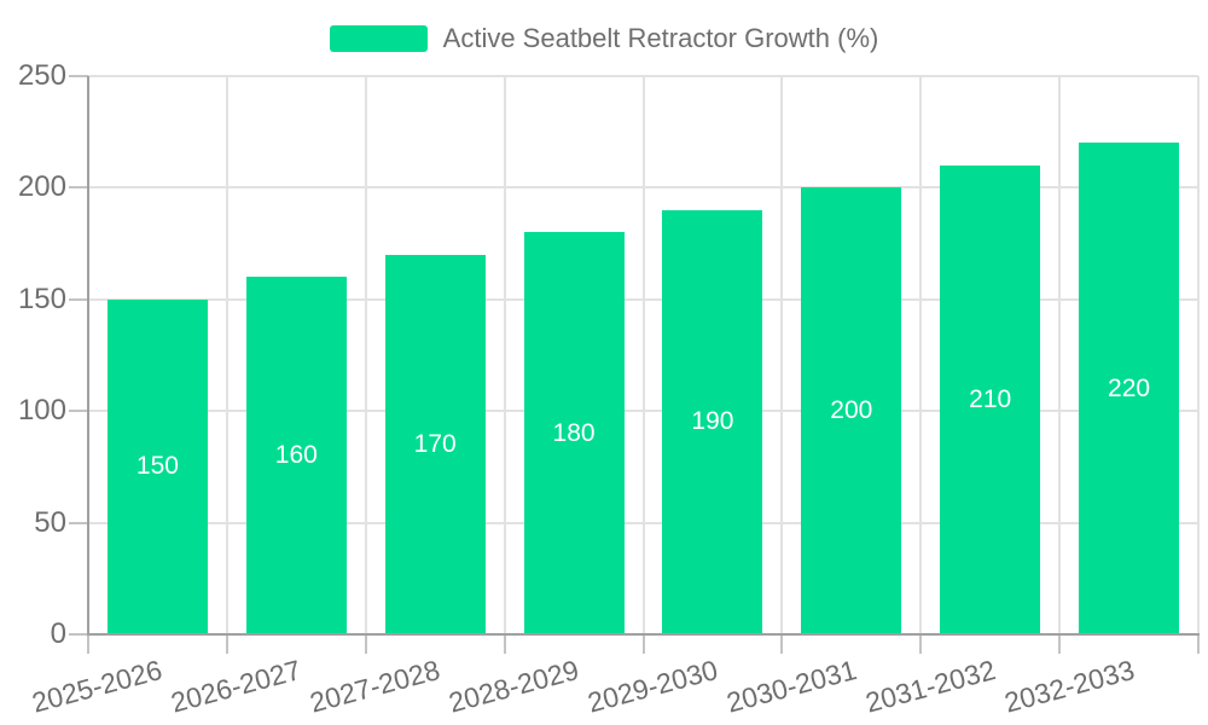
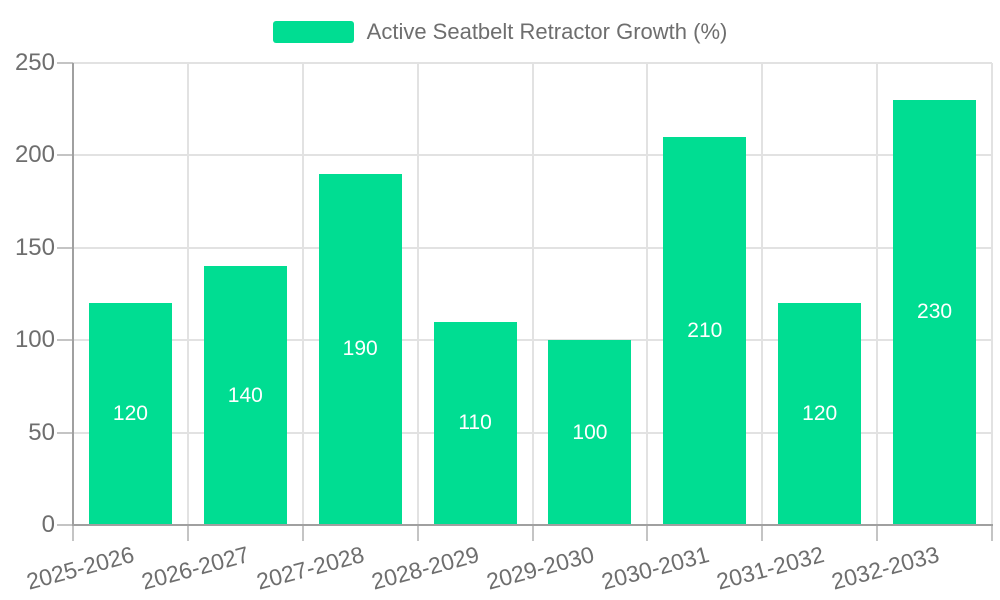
2025-2026: 150 -> 120
2026-2027: 160 -> 140
2027-2028: 170 -> 190
2028-2029: 180 -> 110
2029-2030: 190 -> 100
2030-2031: 200 -> 210
2031-2032: 210 -> 120
2032-2033: 220 -> 230
